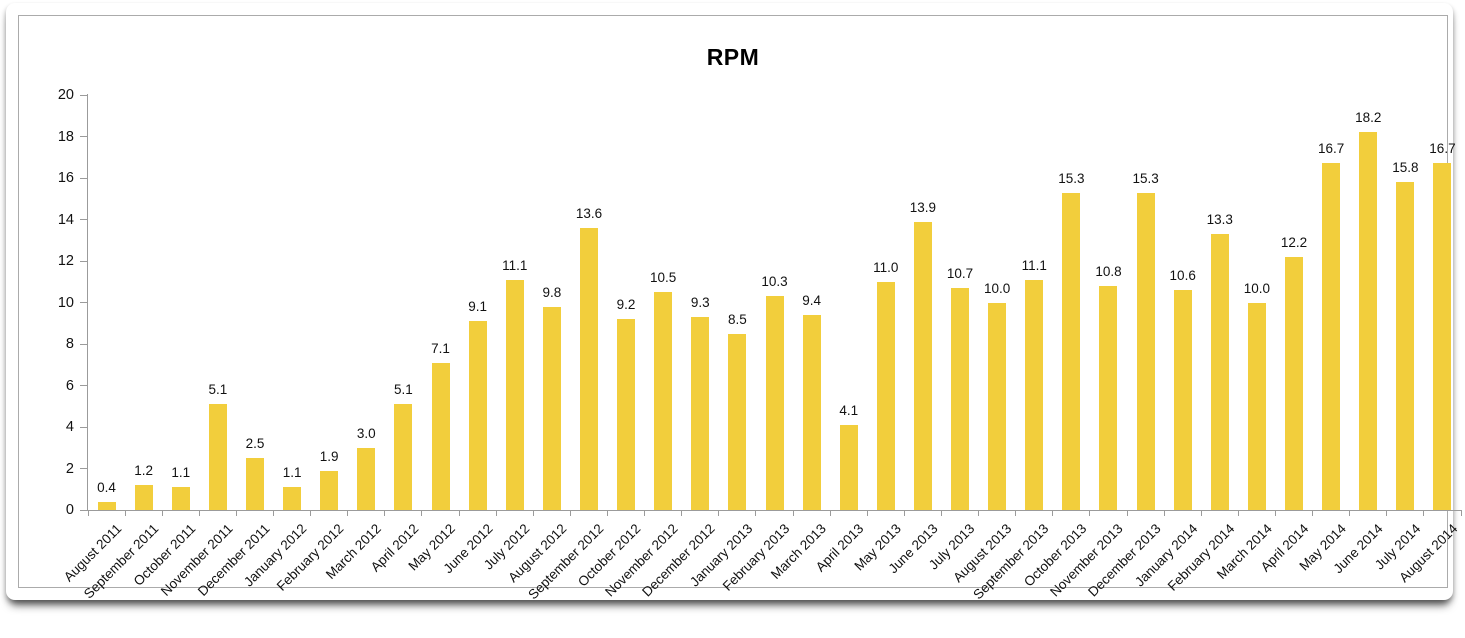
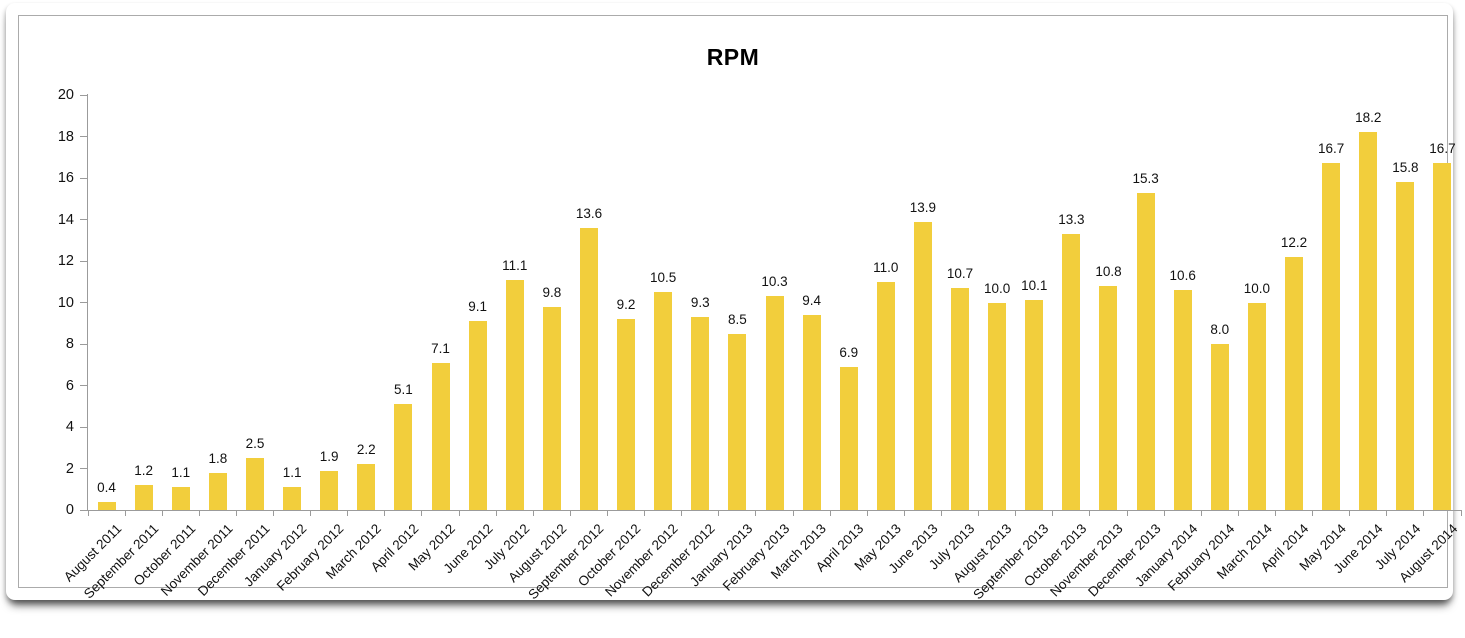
November 2011: 5.1 -> 1.8
March 2012: 3.0 -> 2.2
April 2013: 4.1 -> 6.9
September 2013: 11.1 -> 10.1
October 2013: 15.3 -> 13.3
February 2014: 13.3 -> 8.0
